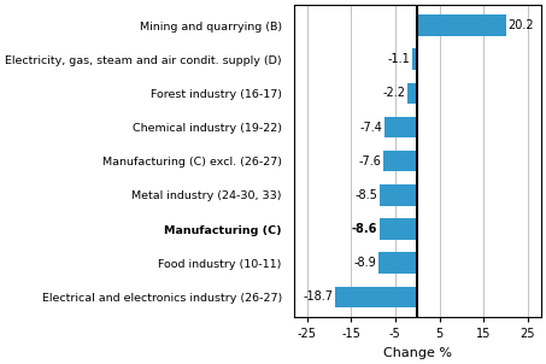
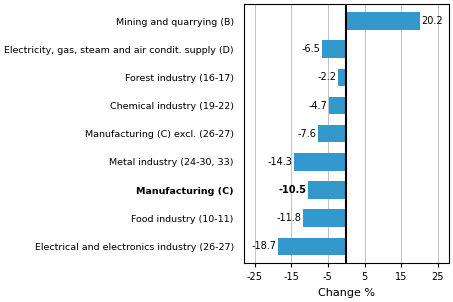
Electricity, gas, steam and air condit. supply (D): -1.1 -> -6.5
Chemical industry (19-22): -7.4 -> -4.7
Metal industry (24-30, 33): -8.5 -> -14.3
Manufacturing (C): -8.6 -> -10.5
Food industry (10-11): -8.9 -> -11.8
